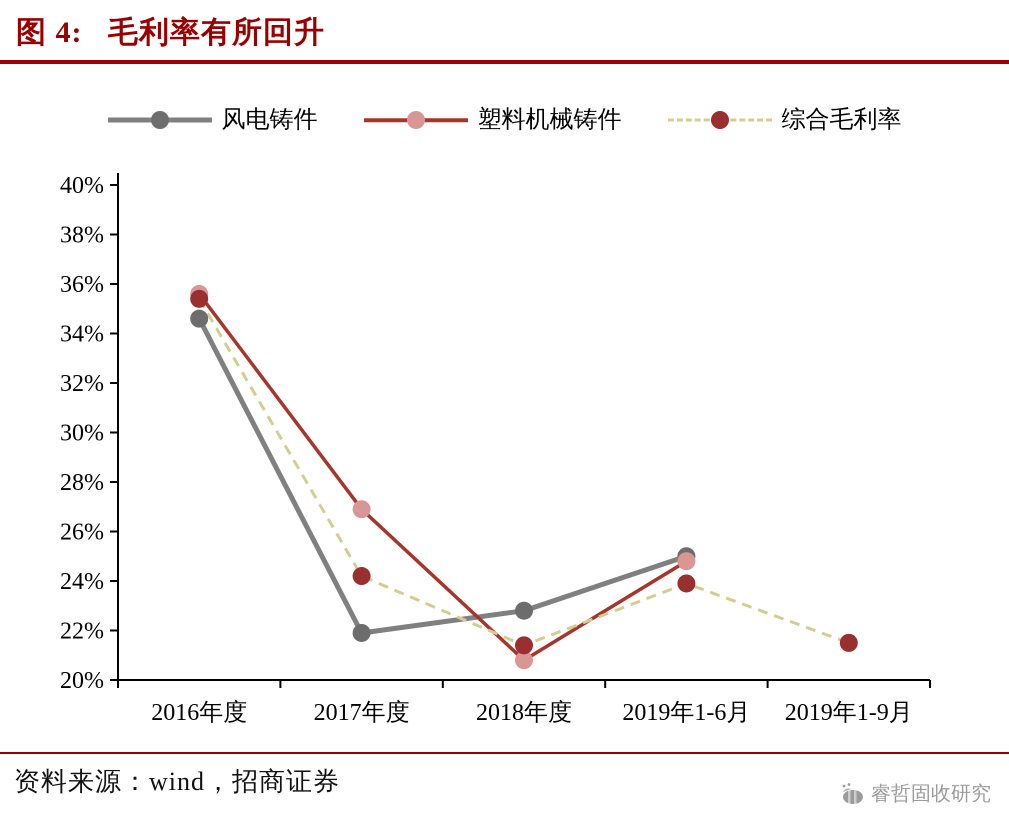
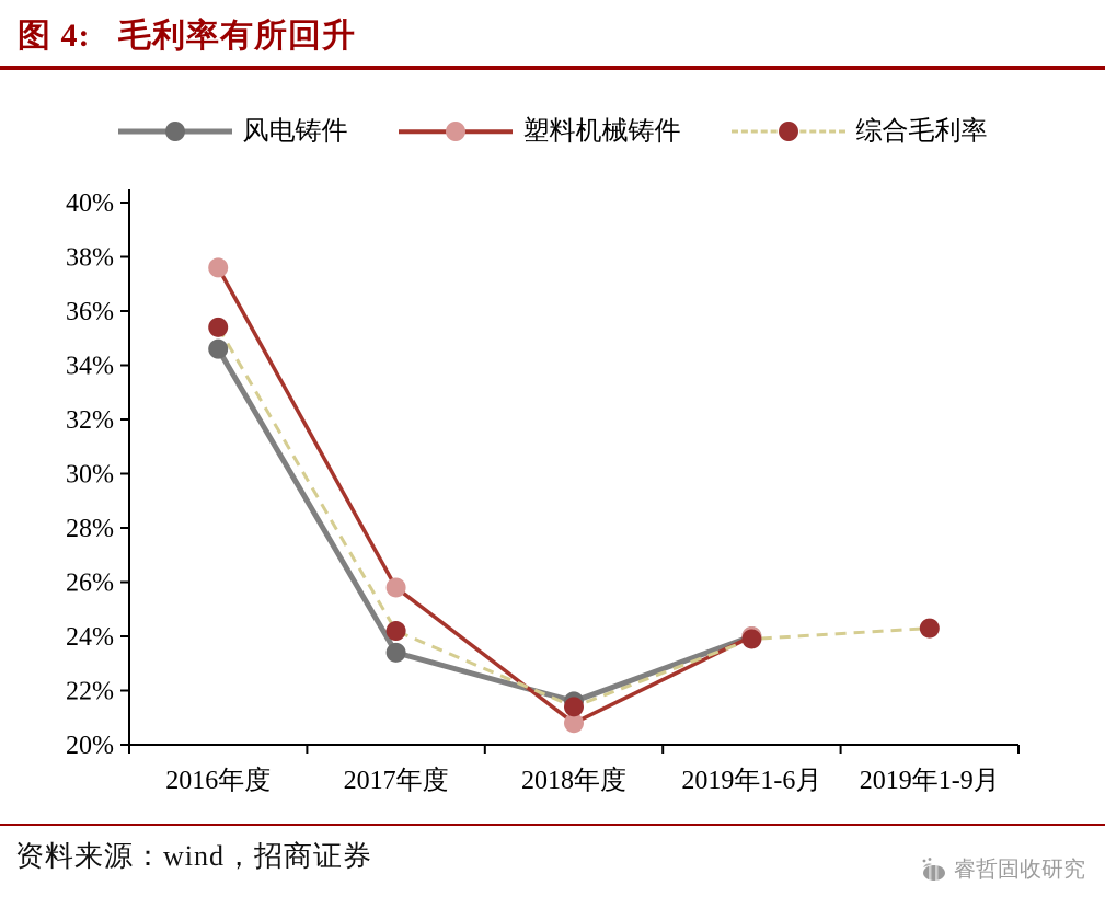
塑料机械铸件/2016年度: 35.6% -> 37.6%
风电铸件/2017年度: 21.9% -> 23.4%
塑料机械铸件/2017年度: 26.9% -> 25.8%
风电铸件/2018年度: 22.8% -> 21.6%
风电铸件/2019年1-6月: 25.0% -> 24.0%
塑料机械铸件/2019年1-6月: 24.8% -> 24.0%
综合毛利率/2019年1-9月: 21.5% -> 24.3%
